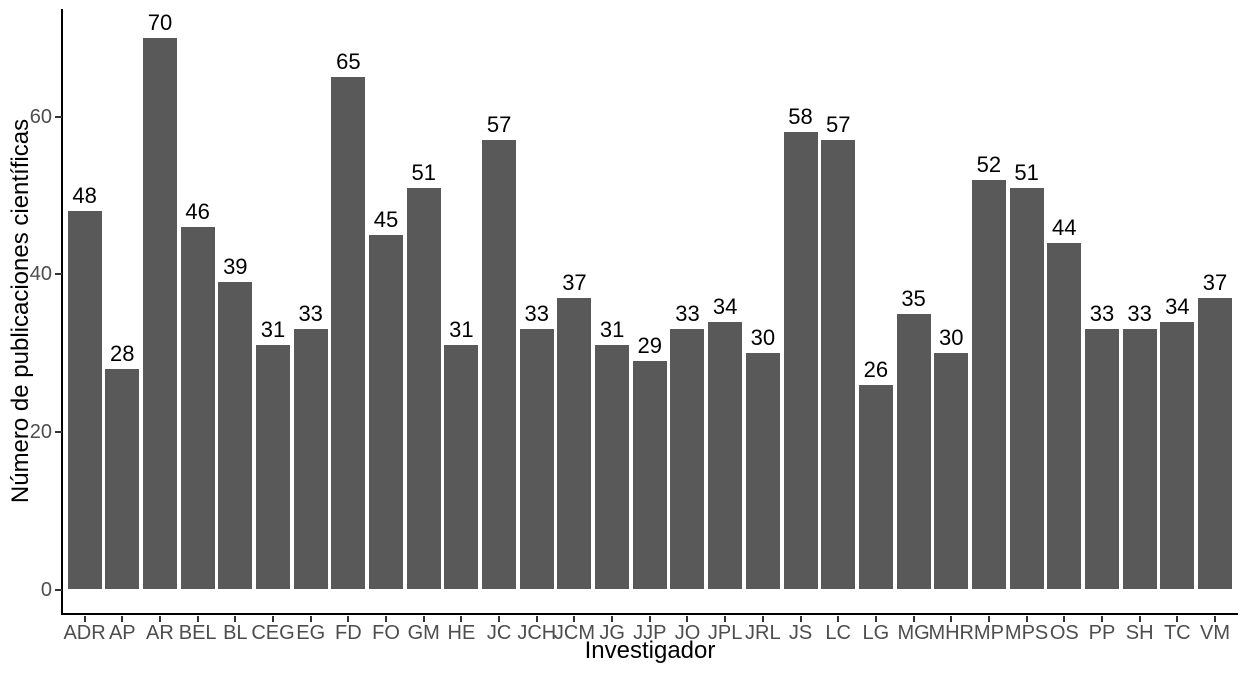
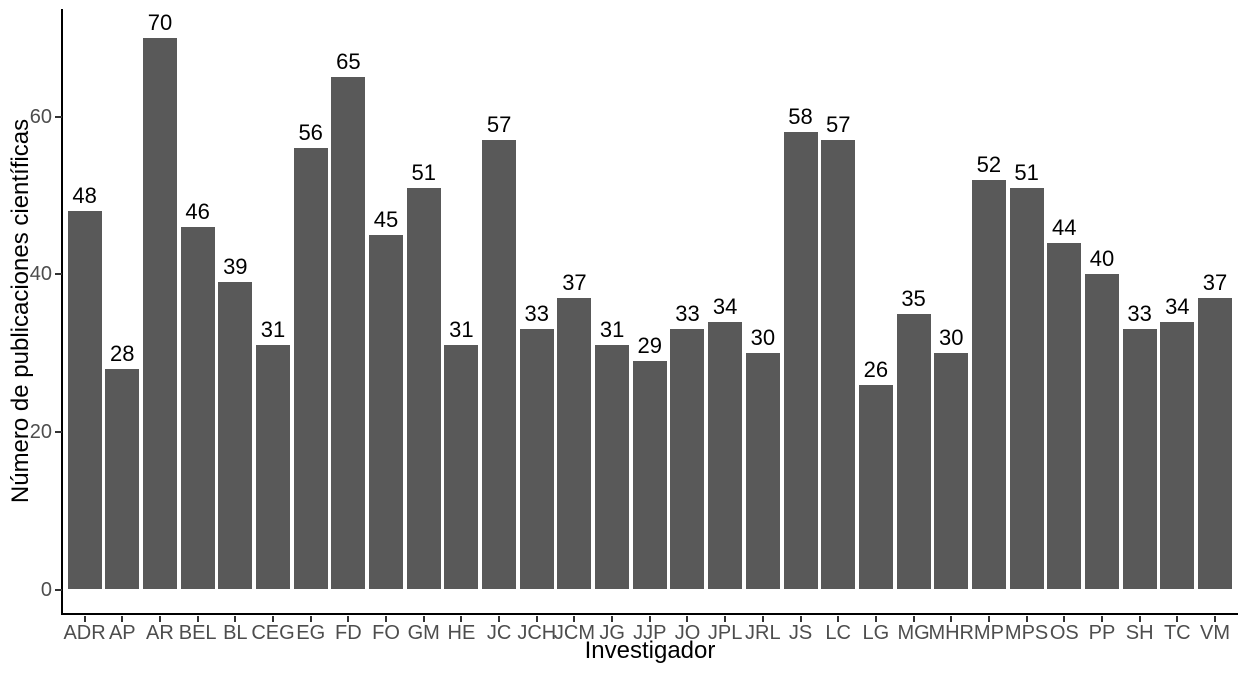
EG: 33 -> 56
PP: 33 -> 40
